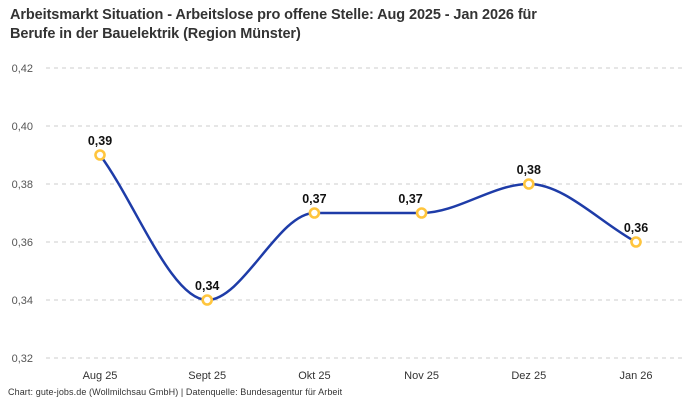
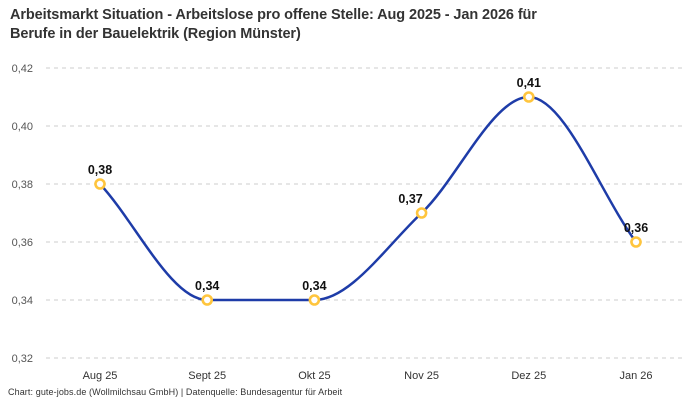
Aug 25: 0,39 -> 0,38
Okt 25: 0,37 -> 0,34
Dez 25: 0,38 -> 0,41
